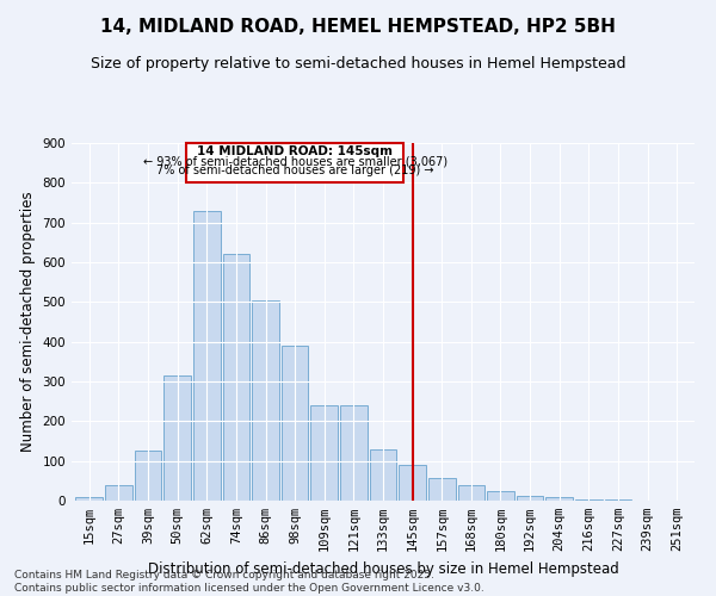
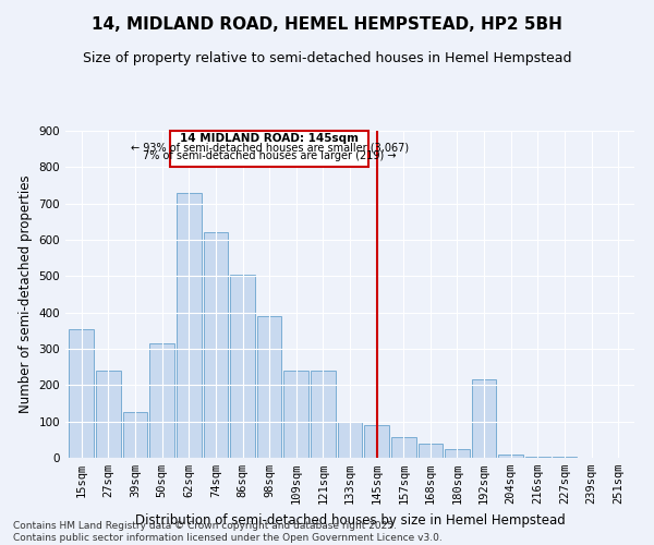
15sqm: 10 -> 355
27sqm: 40 -> 240
133sqm: 130 -> 100
192sqm: 13 -> 215
